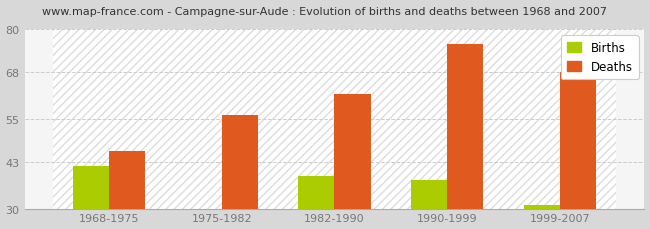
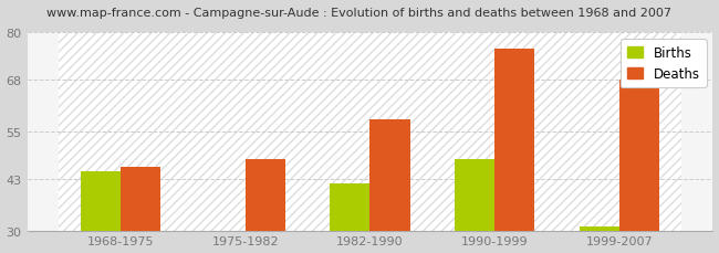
Births/1968-1975: 42 -> 45
Deaths/1975-1982: 56 -> 48
Births/1982-1990: 39 -> 42
Deaths/1982-1990: 62 -> 58
Births/1990-1999: 38 -> 48
